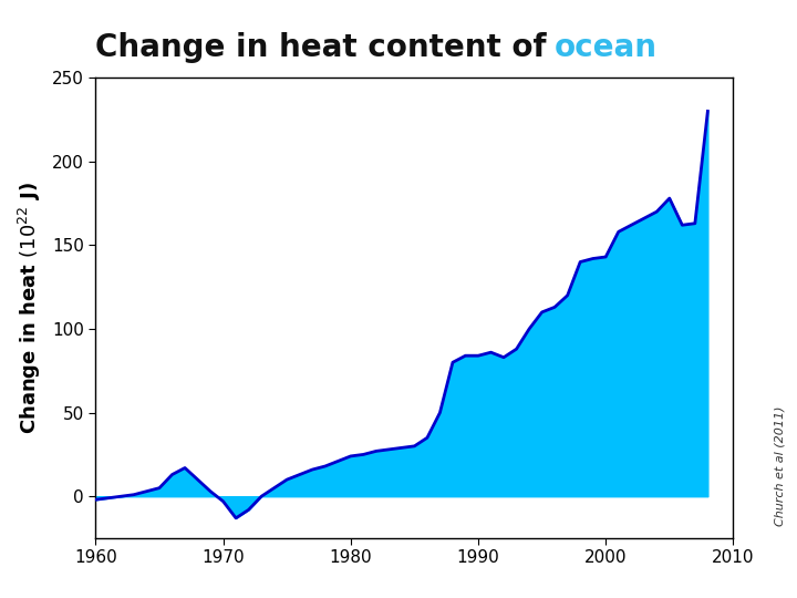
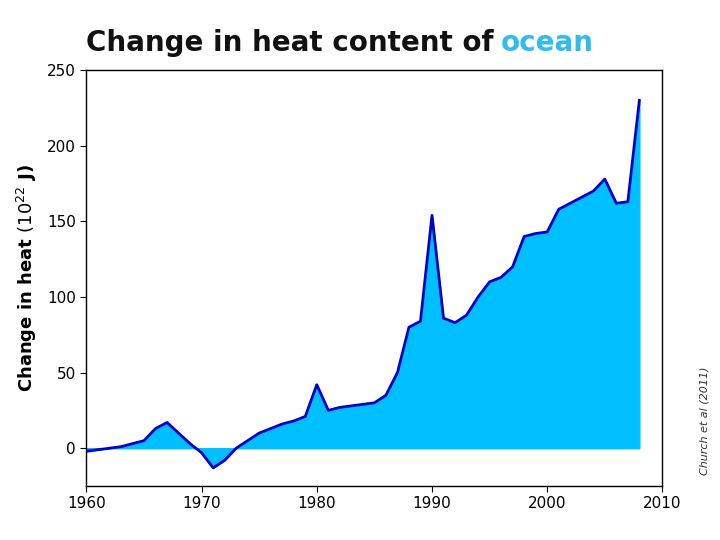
1980: 24 -> 42
1990: 84 -> 154
